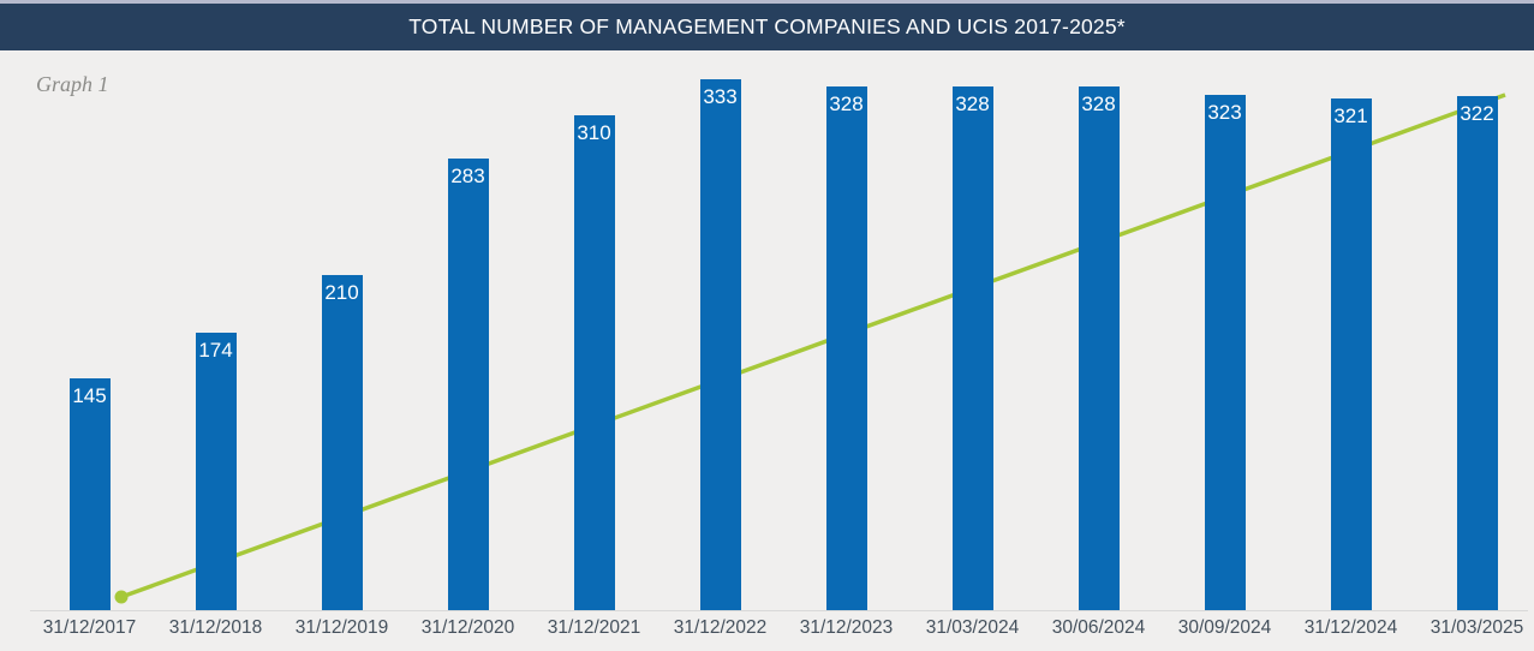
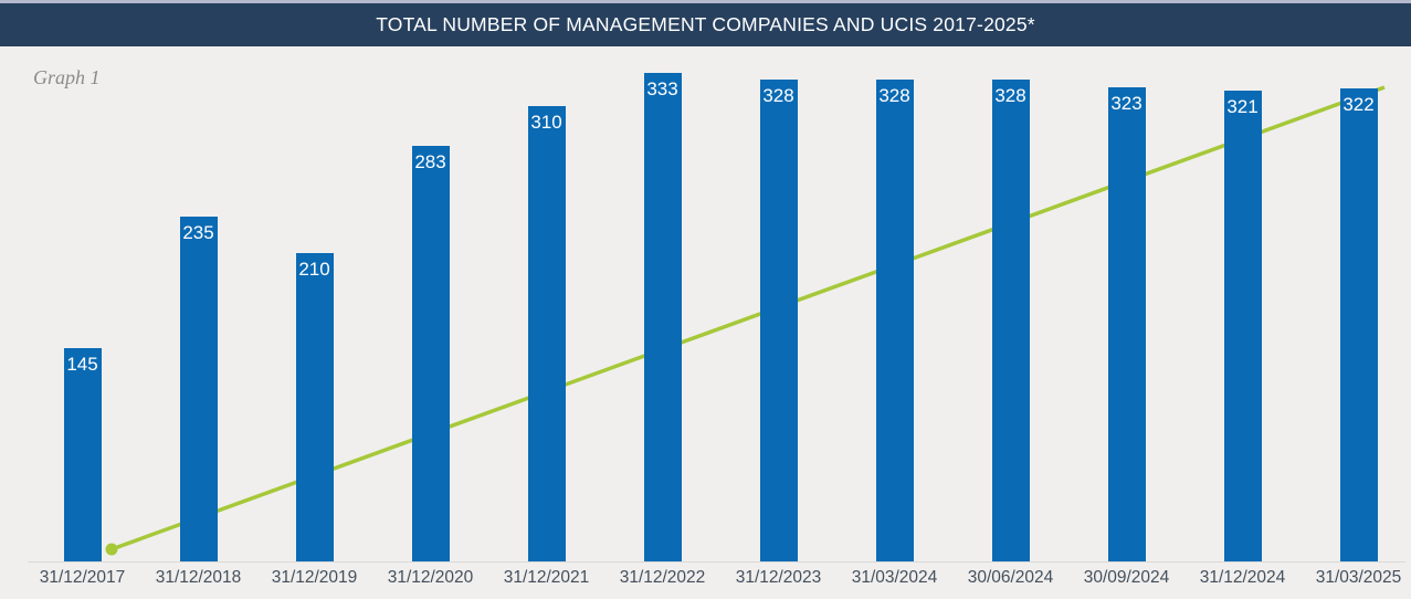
31/12/2018: 174 -> 235
